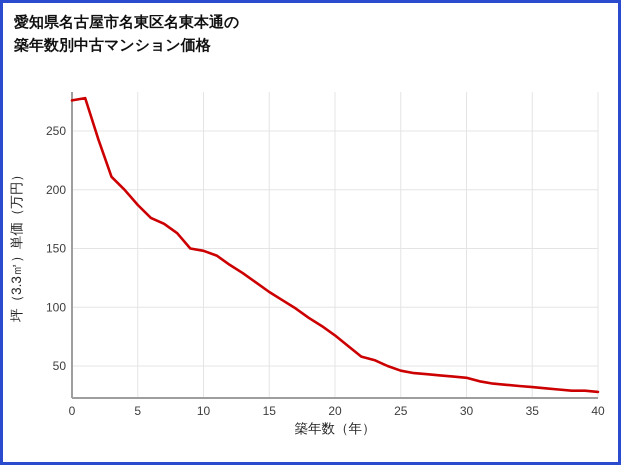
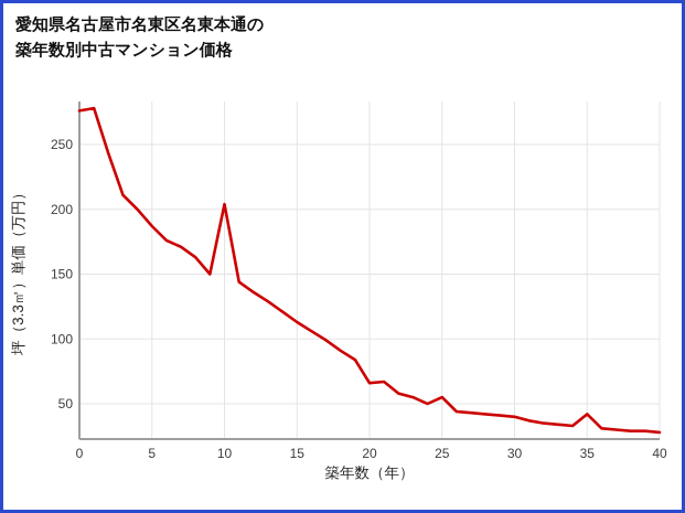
10: 148 -> 204
20: 76 -> 66
25: 46 -> 55
35: 32 -> 42
